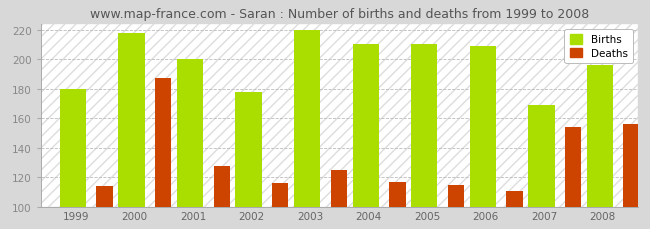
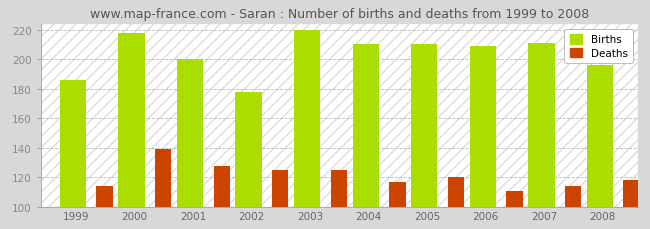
Births/1999: 180 -> 186
Deaths/2000: 187 -> 139
Deaths/2002: 116 -> 125
Deaths/2005: 115 -> 120
Births/2007: 169 -> 211
Deaths/2007: 154 -> 114
Deaths/2008: 156 -> 118
